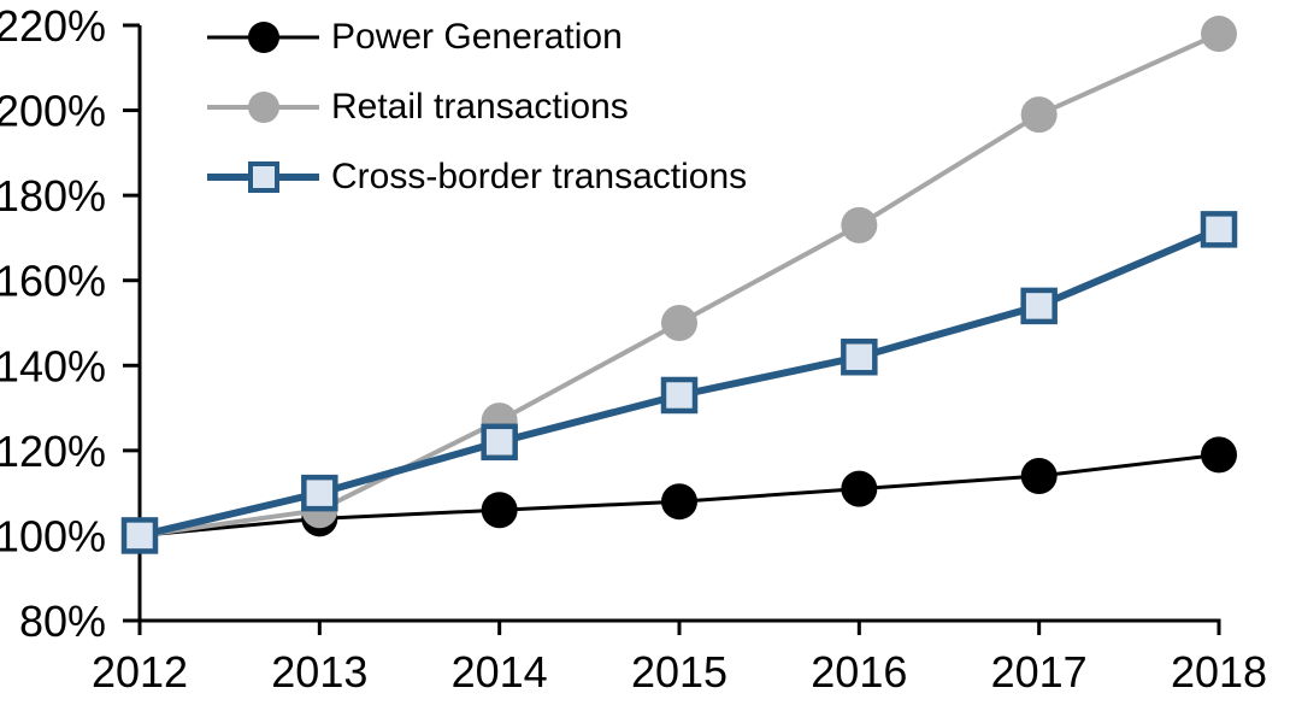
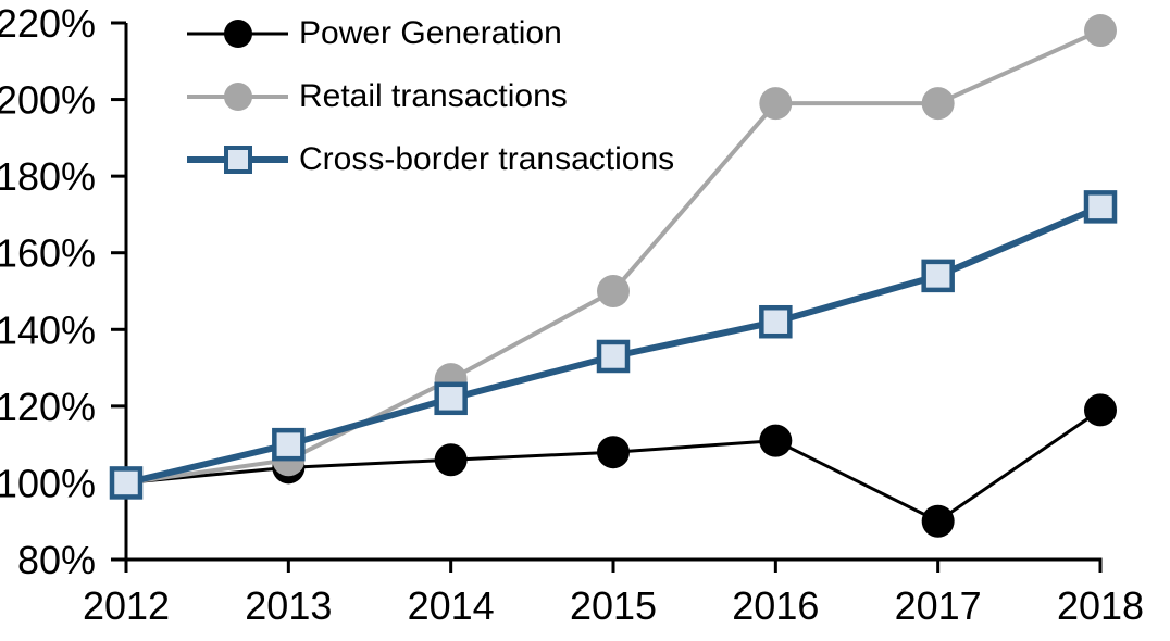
Retail transactions/2016: 173% -> 199%
Power Generation/2017: 114% -> 90%
